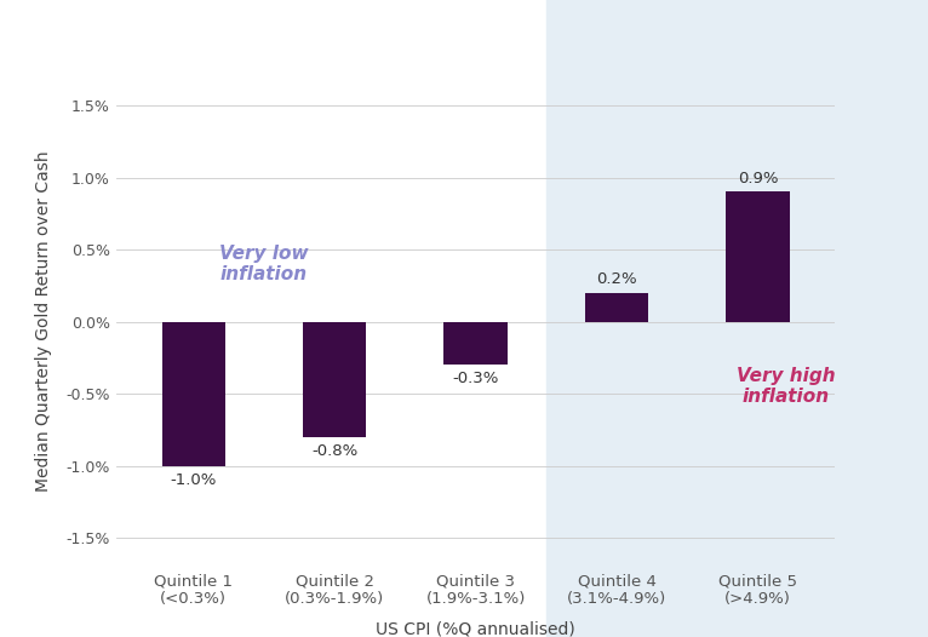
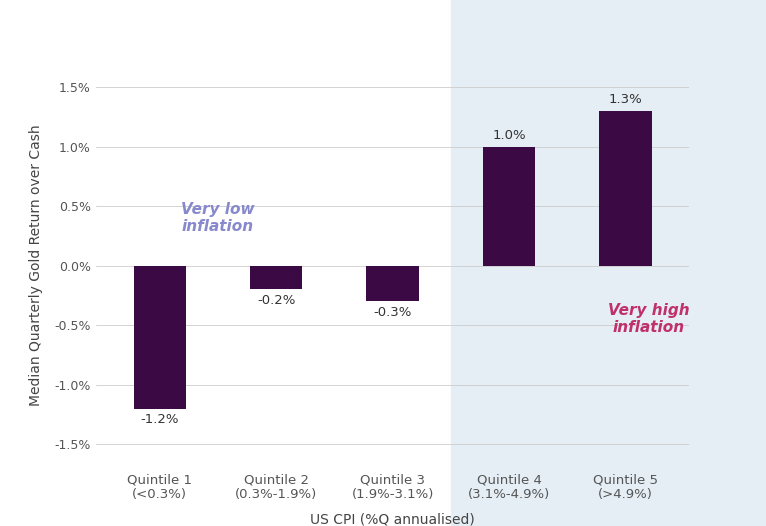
Quintile 1 (<0.3%): -1.0% -> -1.2%
Quintile 2 (0.3%-1.9%): -0.8% -> -0.2%
Quintile 4 (3.1%-4.9%): 0.2% -> 1.0%
Quintile 5 (>4.9%): 0.9% -> 1.3%
